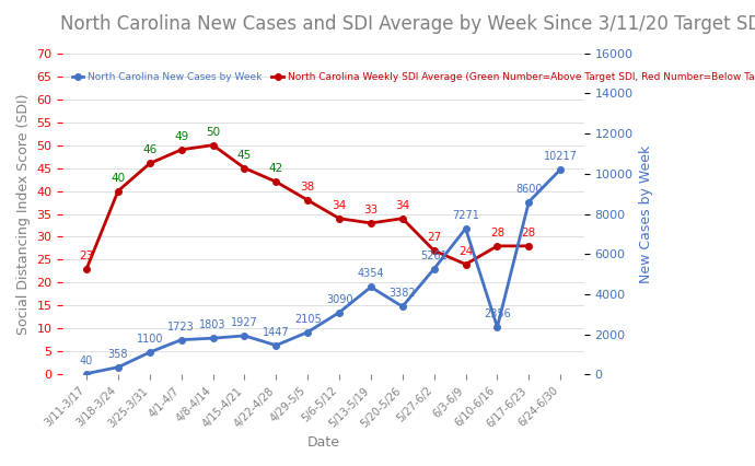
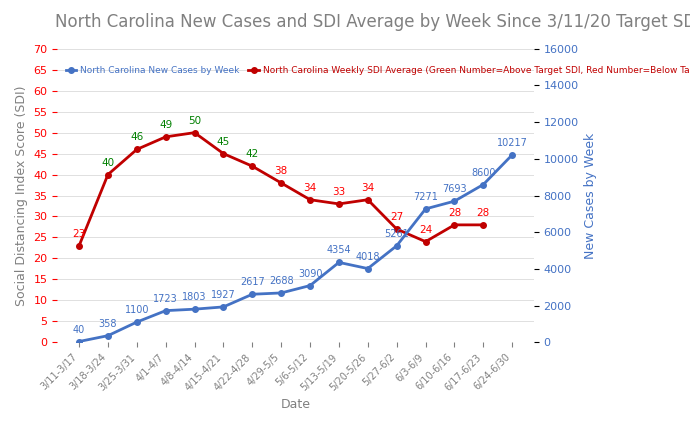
North Carolina New Cases by Week/4/22-4/28: 1447 -> 2617
North Carolina New Cases by Week/4/29-5/5: 2105 -> 2688
North Carolina New Cases by Week/5/20-5/26: 3382 -> 4018
North Carolina New Cases by Week/6/10-6/16: 2356 -> 7693
